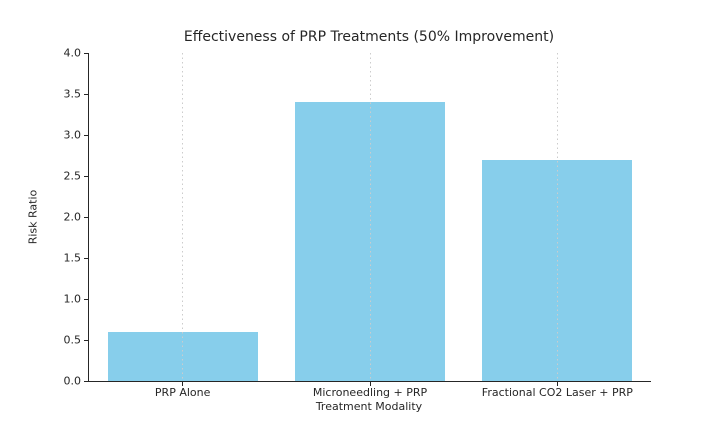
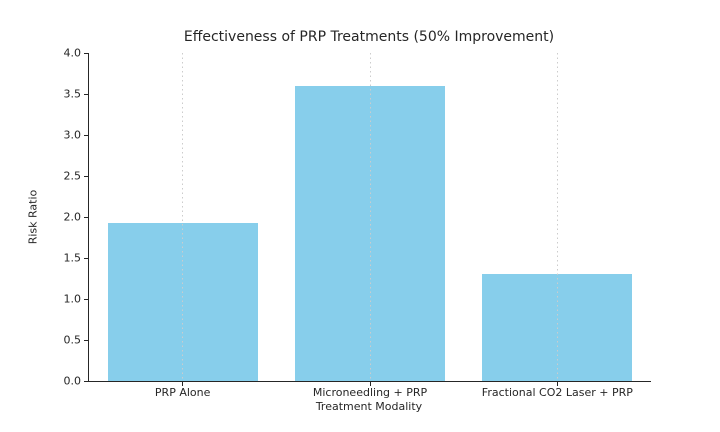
PRP Alone: 0.6 -> 1.9
Microneedling + PRP: 3.4 -> 3.6
Fractional CO2 Laser + PRP: 2.7 -> 1.3
